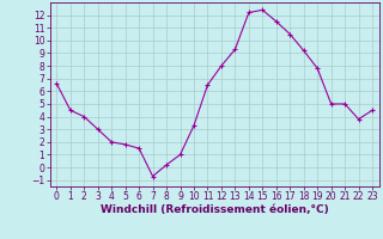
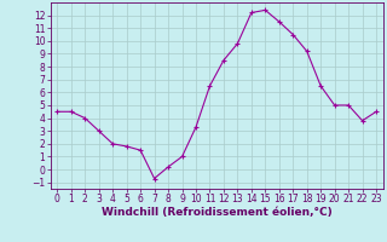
0: 6.6 -> 4.5
12: 8.0 -> 8.5
13: 9.3 -> 9.8
19: 7.8 -> 6.5
